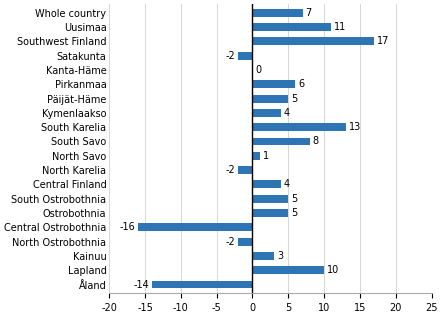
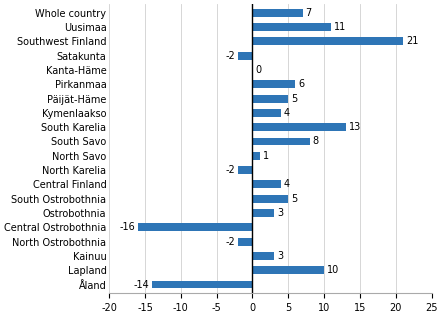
Southwest Finland: 17 -> 21
Ostrobothnia: 5 -> 3
